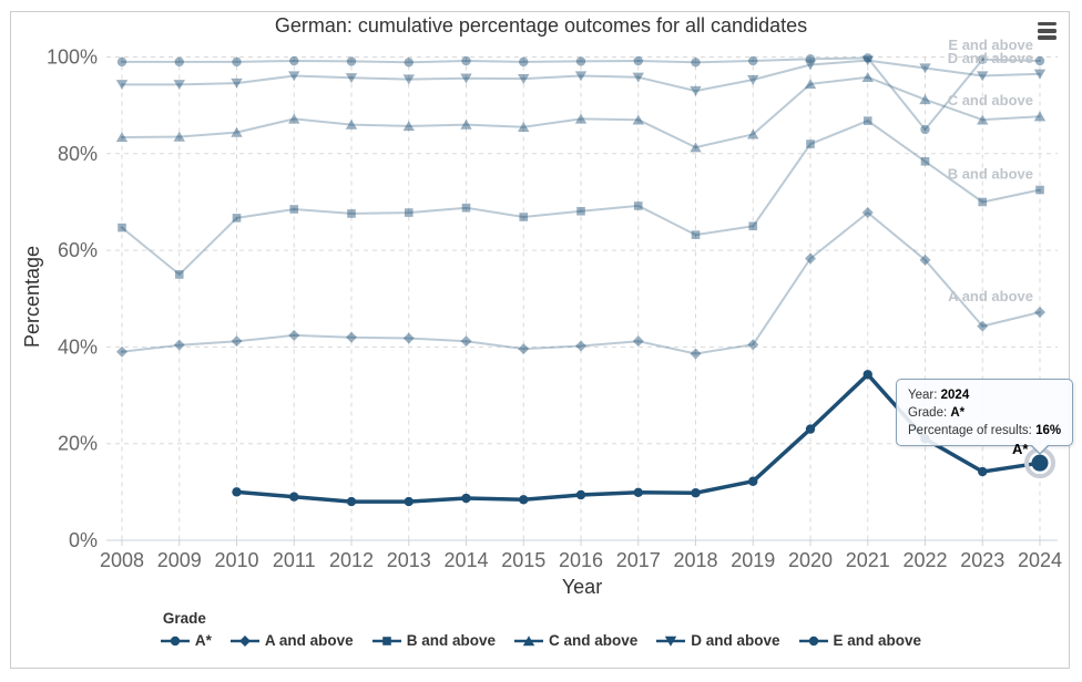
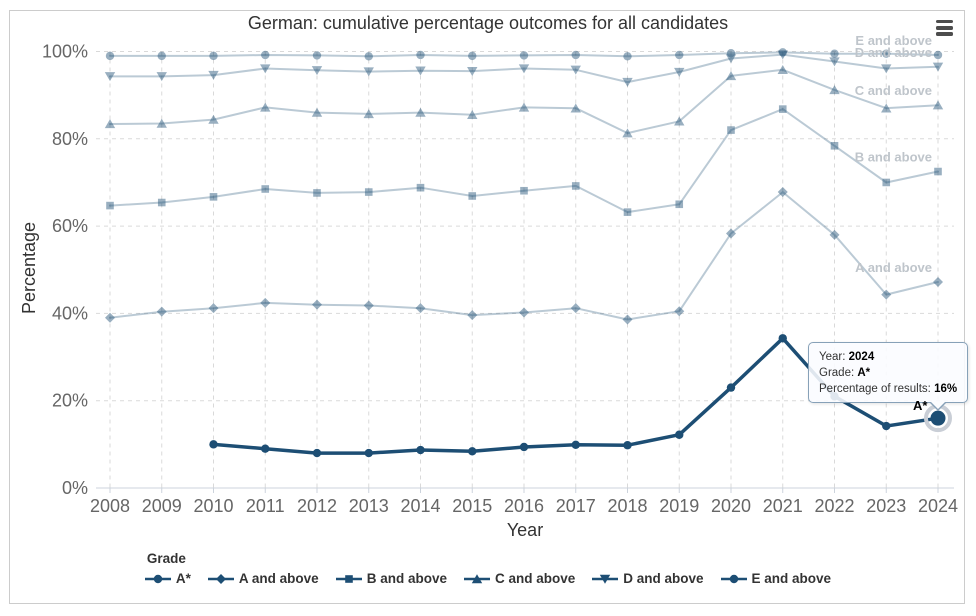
B and above/2009: 55% -> 65%
E and above/2022: 85% -> 100%
